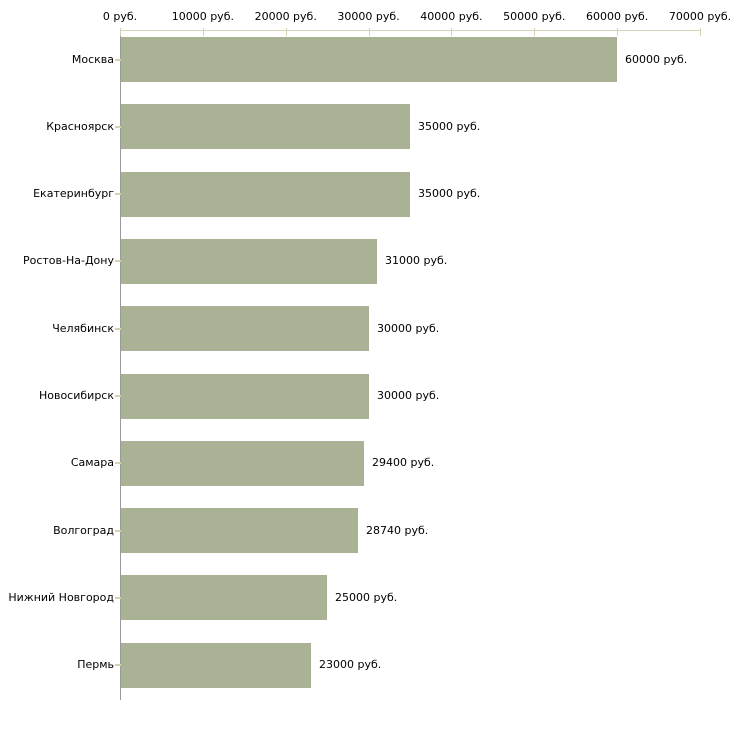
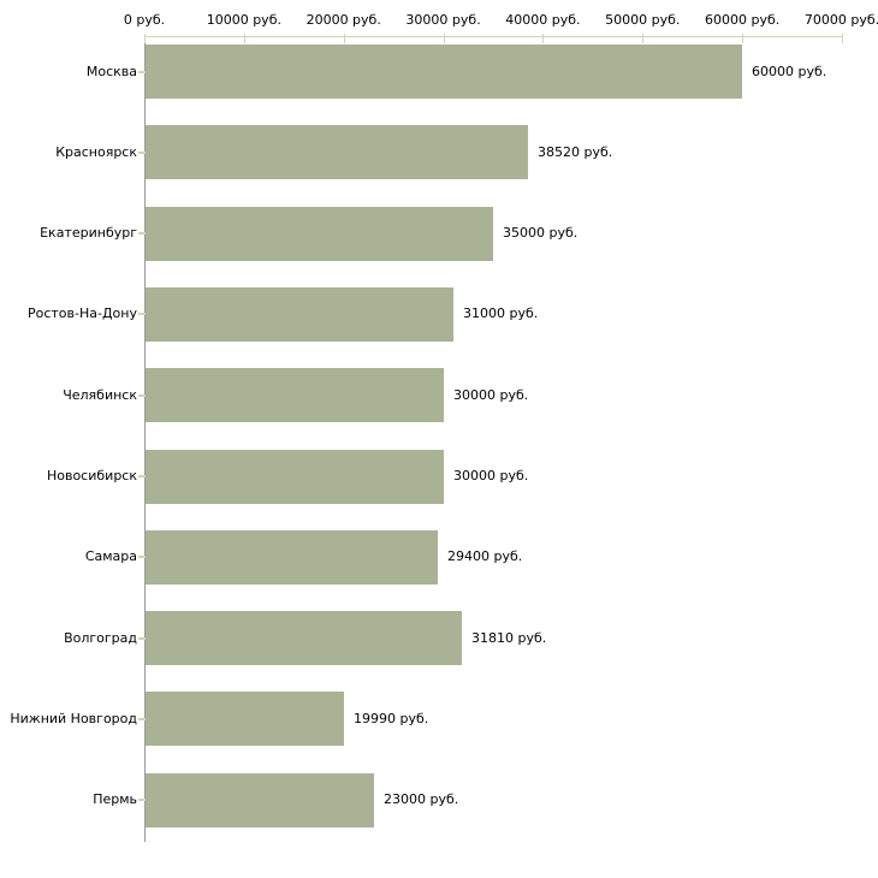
Красноярск: 35000 -> 38520
Волгоград: 28740 -> 31810
Нижний Новгород: 25000 -> 19990
